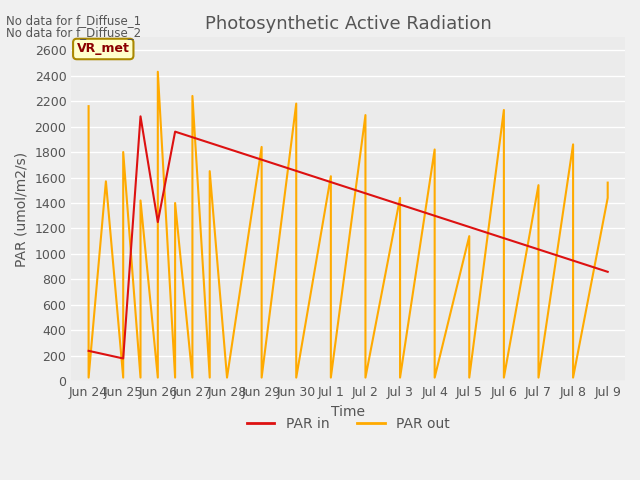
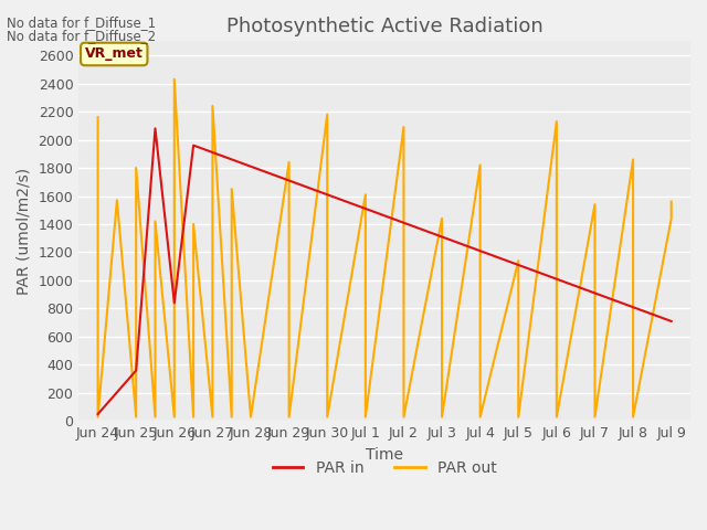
PAR in/Jun 24: 240 -> 50
PAR in/Jun 25: 180 -> 360
PAR in/Jun 26: 1250 -> 840
PAR in/Jul 9: 860 -> 710
